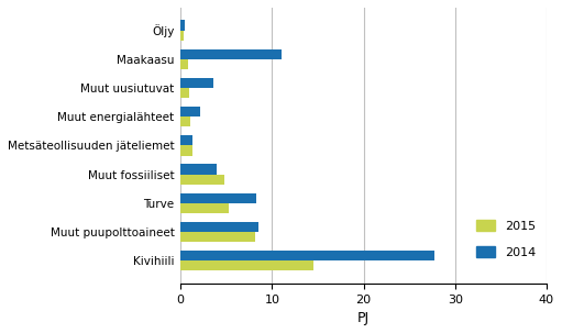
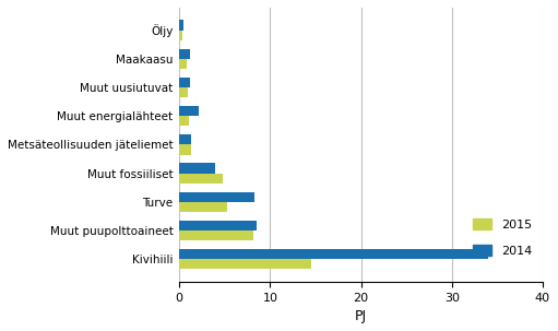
2014/Maakaasu: 11.0 -> 1.2
2014/Muut uusiutuvat: 3.6 -> 1.2
2014/Kivihiili: 27.8 -> 34.0
